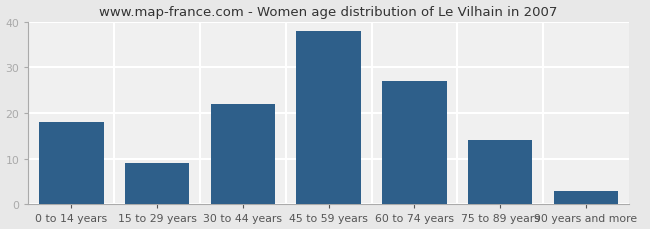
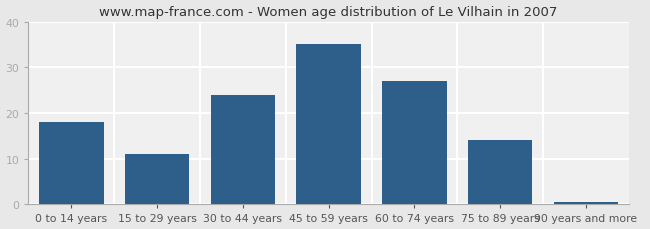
15 to 29 years: 9.0 -> 11.0
30 to 44 years: 22.0 -> 24.0
45 to 59 years: 38.0 -> 35.0
90 years and more: 3.0 -> 0.5
